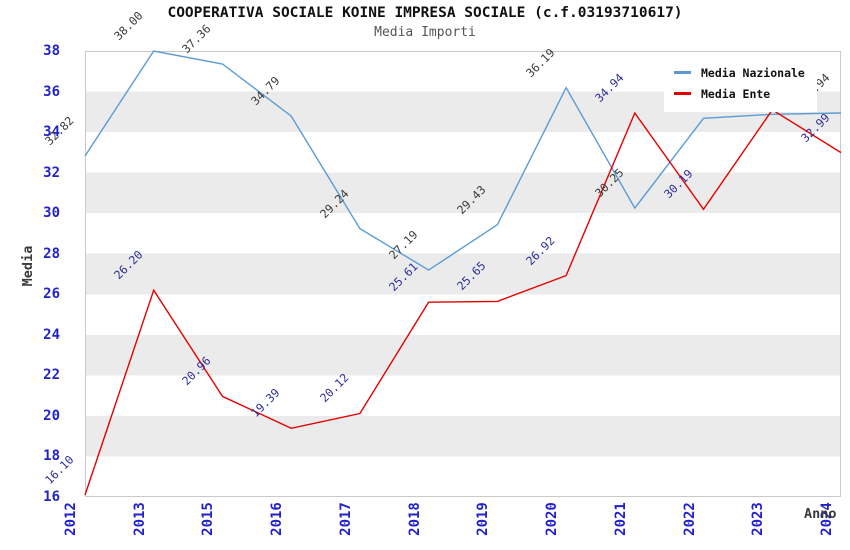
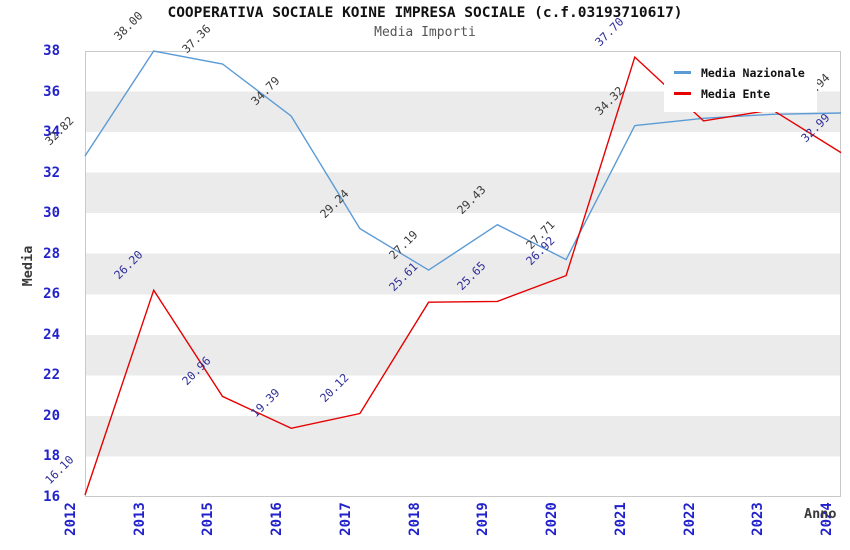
Media Nazionale/2020: 36.19 -> 27.71
Media Nazionale/2021: 30.25 -> 34.32
Media Ente/2021: 34.94 -> 37.70
Media Ente/2022: 30.19 -> 34.55
